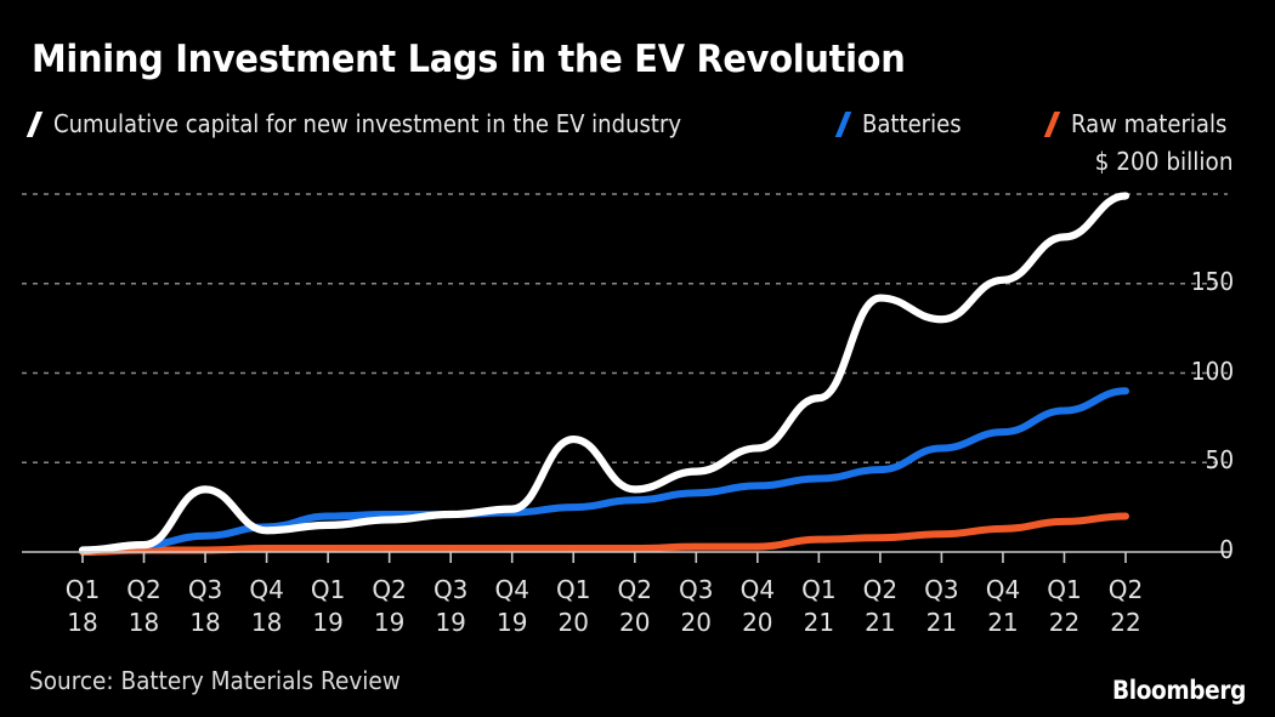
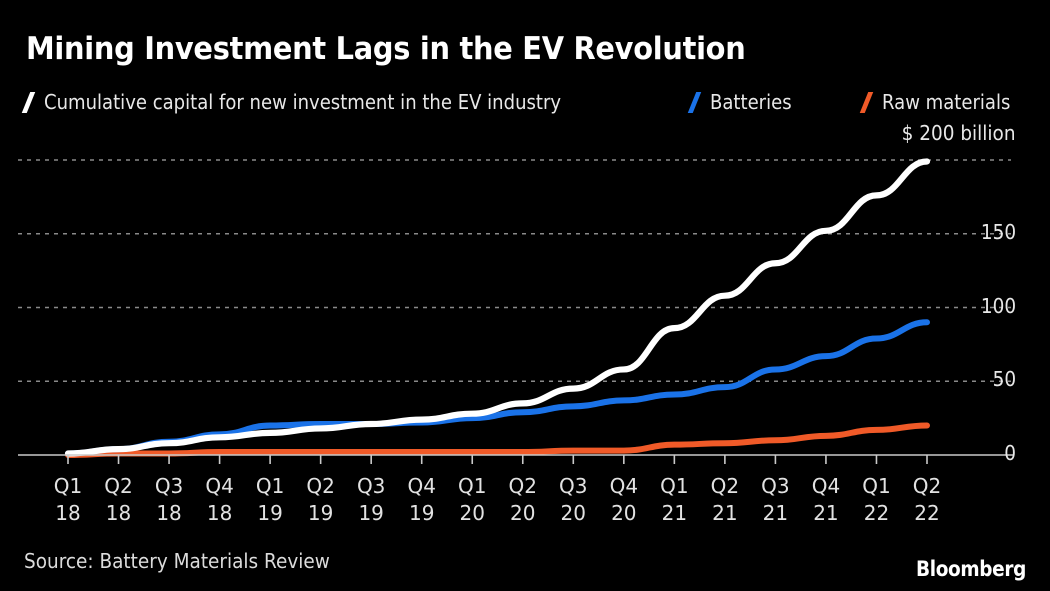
Cumulative capital for new investment in the EV industry/Q3 18: 35 -> 8
Cumulative capital for new investment in the EV industry/Q1 20: 63 -> 28
Cumulative capital for new investment in the EV industry/Q2 21: 142 -> 108
